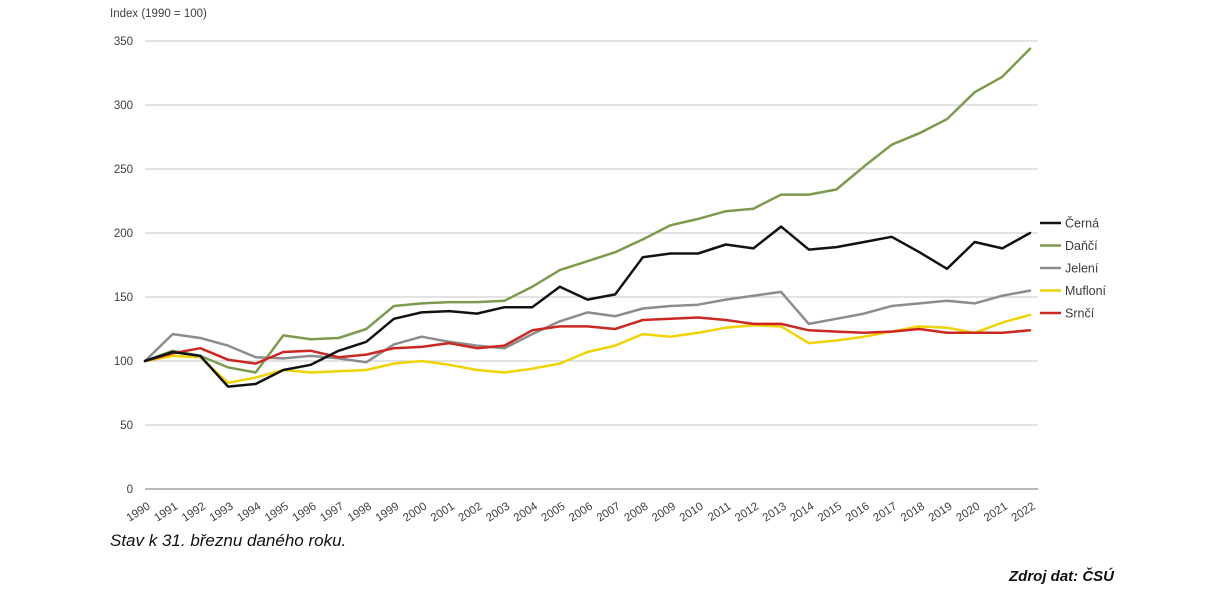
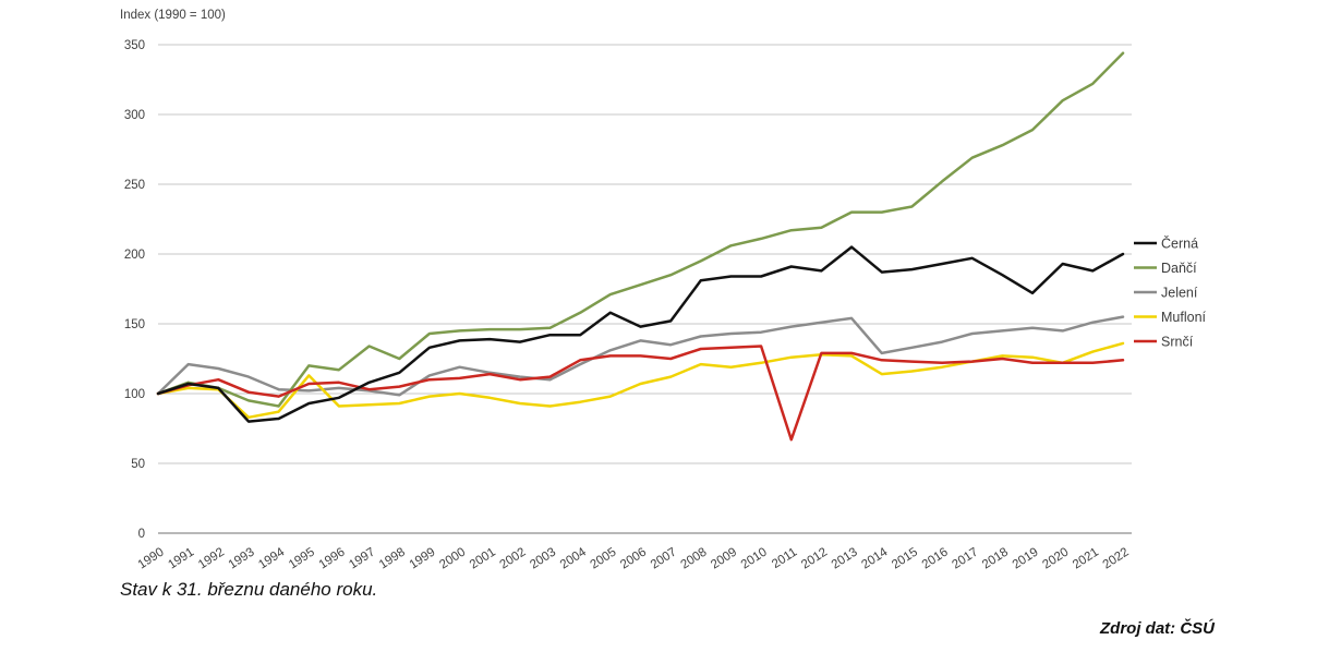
Mufloní/1995: 93 -> 113
Daňčí/1997: 118 -> 134
Srnčí/2011: 132 -> 67
